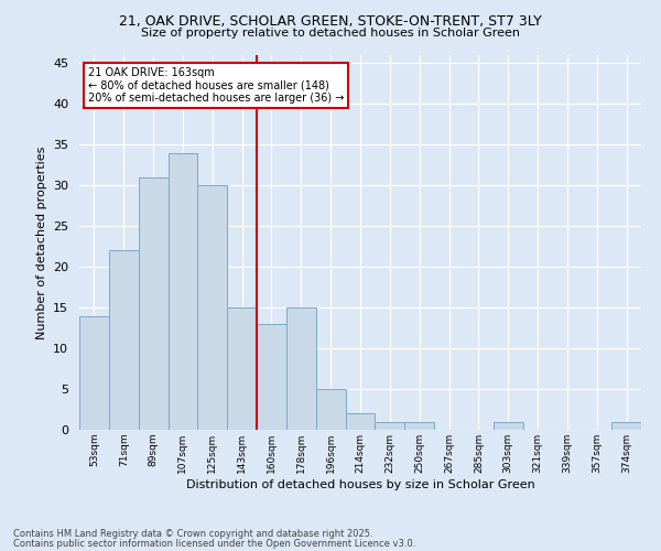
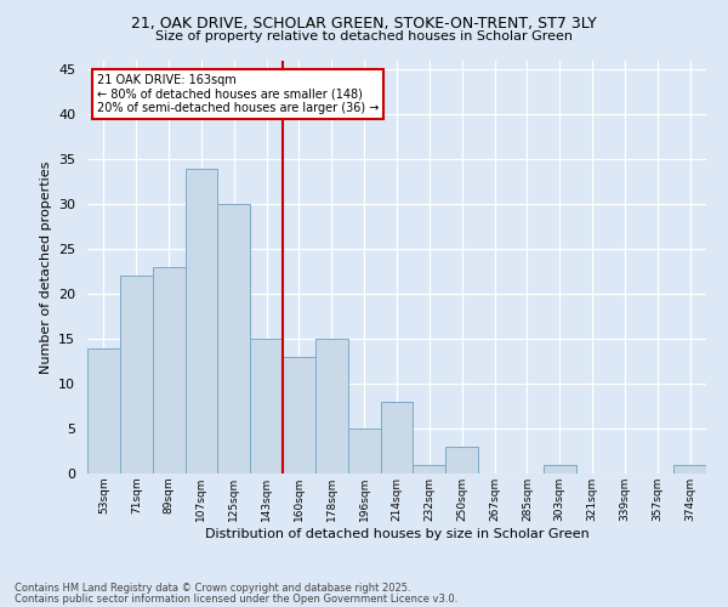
89sqm: 31 -> 23
214sqm: 2 -> 8
250sqm: 1 -> 3
